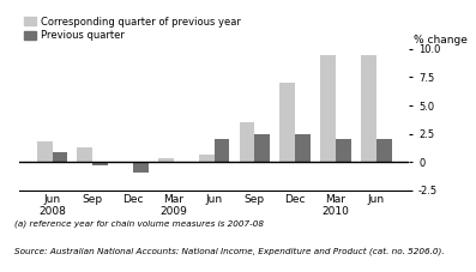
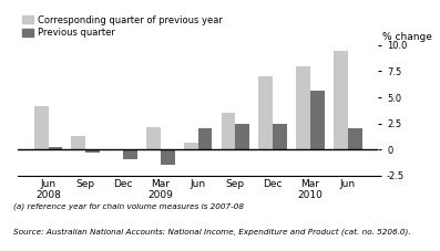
Corresponding quarter of previous year/Jun 2008: 1.8 -> 4.2
Previous quarter/Jun 2008: 0.9 -> 0.2
Corresponding quarter of previous year/Mar 2009: 0.4 -> 2.2
Previous quarter/Mar 2009: -0.1 -> -1.4
Corresponding quarter of previous year/Mar 2010: 9.5 -> 8.0
Previous quarter/Mar 2010: 2.0 -> 5.6
